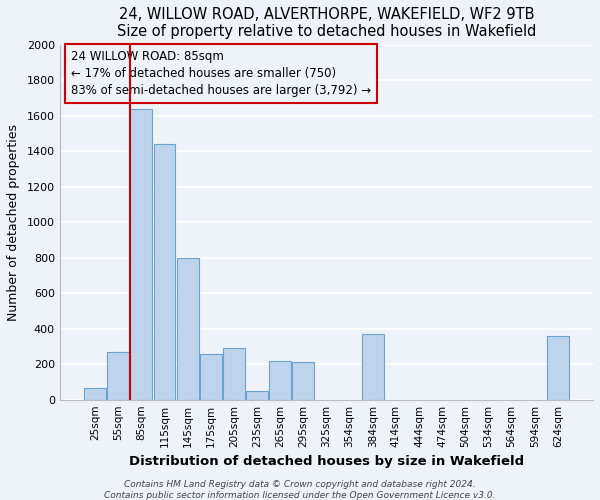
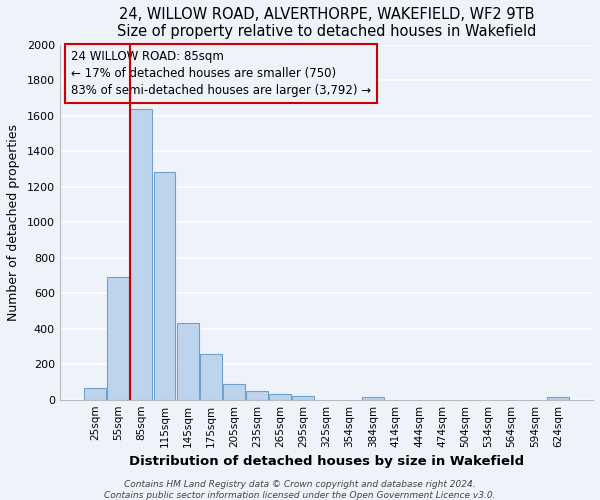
55sqm: 270 -> 690
115sqm: 1440 -> 1280
145sqm: 800 -> 440
205sqm: 290 -> 90
265sqm: 220 -> 30
295sqm: 210 -> 20
384sqm: 370 -> 20
624sqm: 360 -> 20
